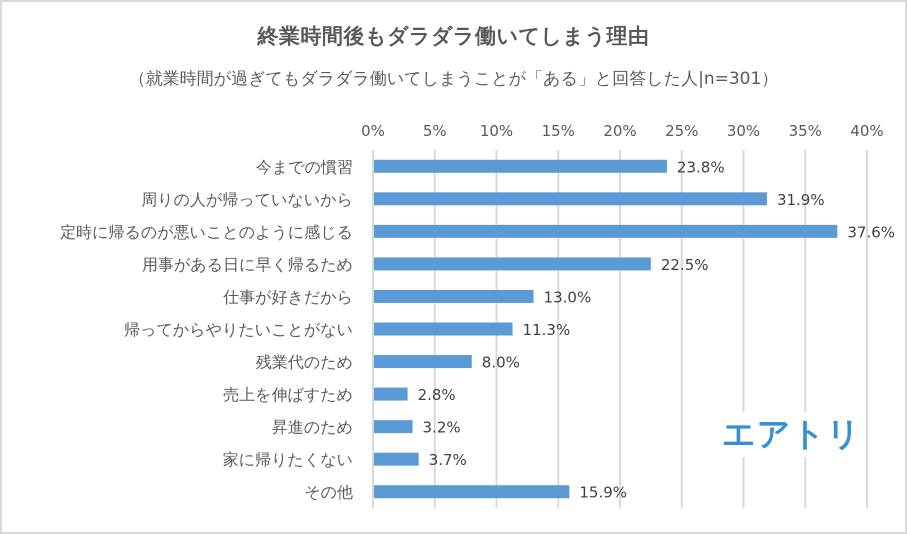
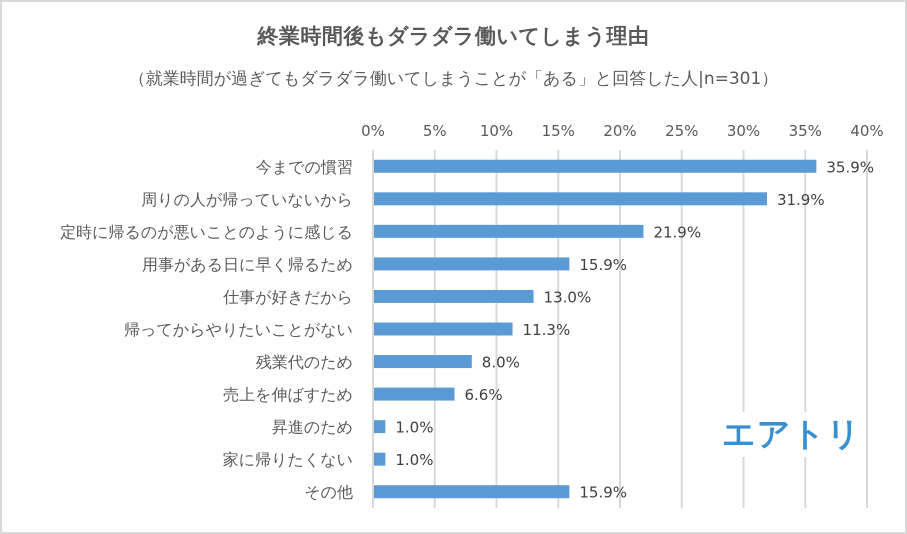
今までの慣習: 23.8% -> 35.9%
定時に帰るのが悪いことのように感じる: 37.6% -> 21.9%
用事がある日に早く帰るため: 22.5% -> 15.9%
売上を伸ばすため: 2.8% -> 6.6%
昇進のため: 3.2% -> 1.0%
家に帰りたくない: 3.7% -> 1.0%
